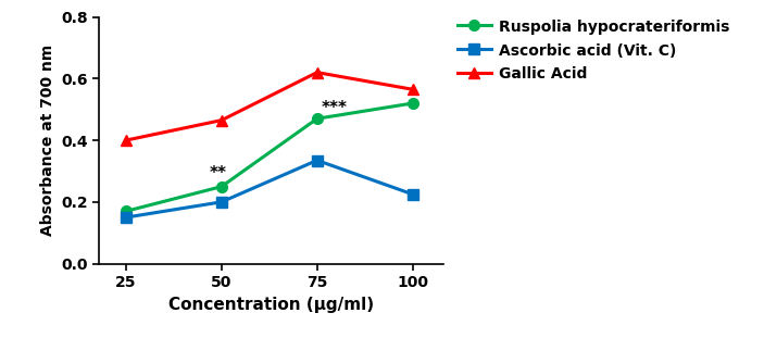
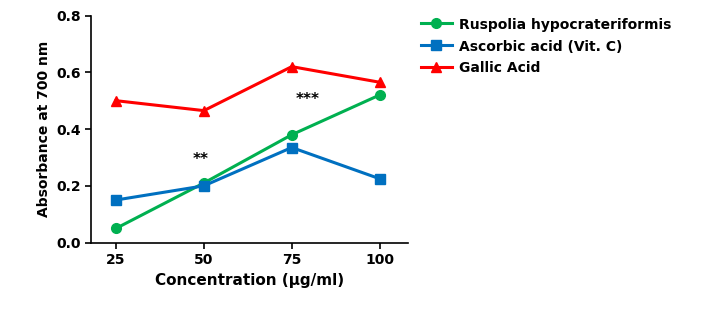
Ruspolia hypocrateriformis/25: 0.17 -> 0.05
Gallic Acid/25: 0.400 -> 0.500
Ruspolia hypocrateriformis/50: 0.25 -> 0.21
Ruspolia hypocrateriformis/75: 0.47 -> 0.38
